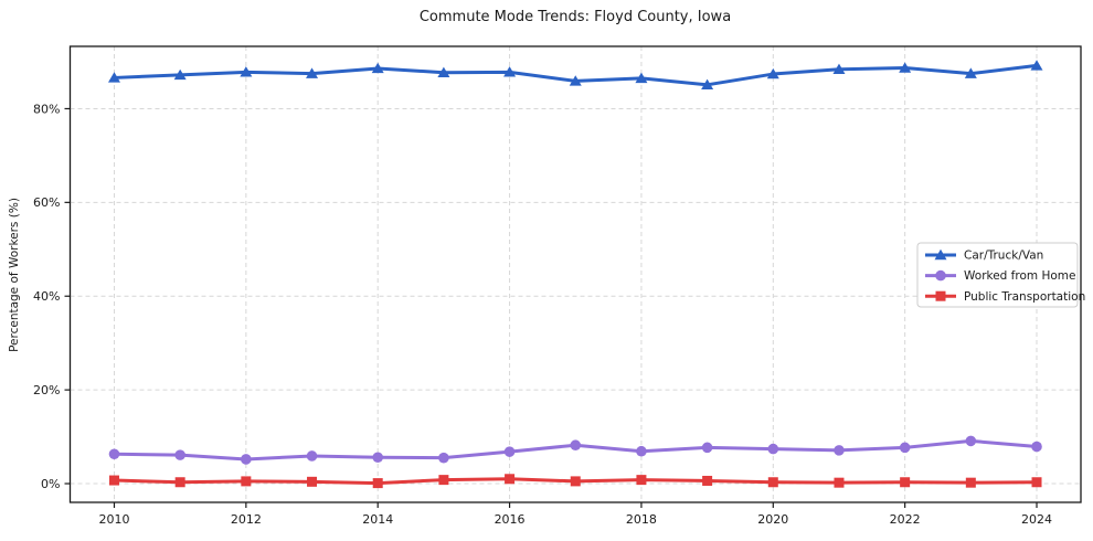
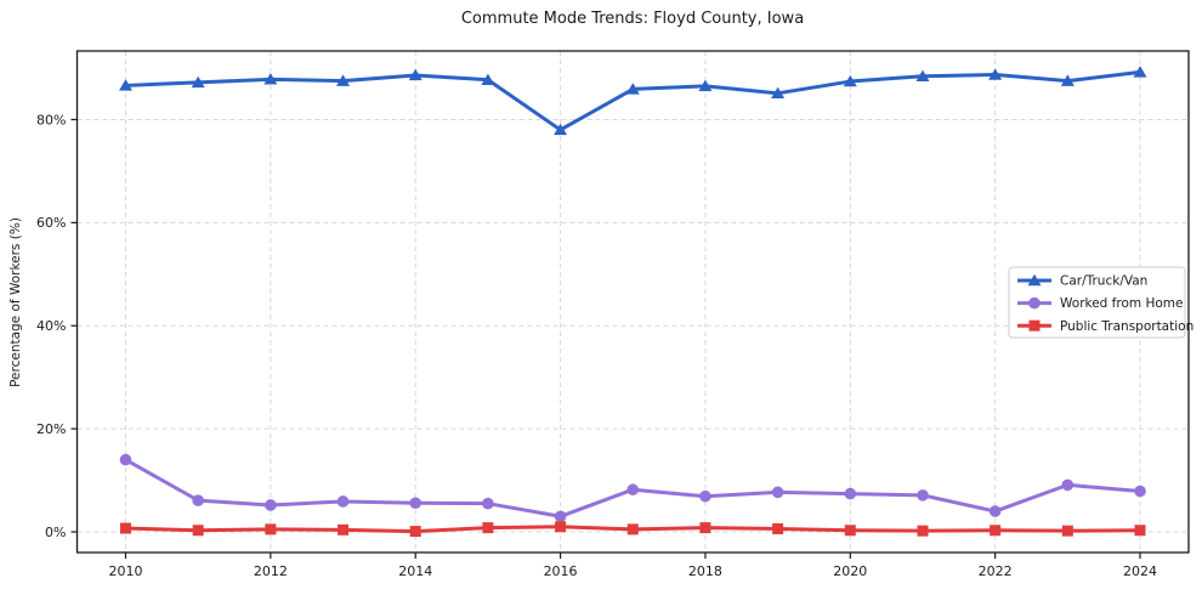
Worked from Home/2010: 6% -> 14%
Car/Truck/Van/2016: 88% -> 78%
Worked from Home/2016: 7% -> 3%
Worked from Home/2022: 8% -> 4%
